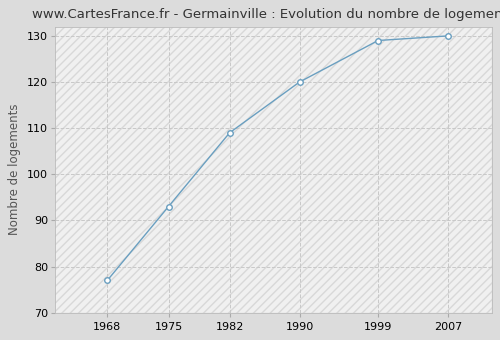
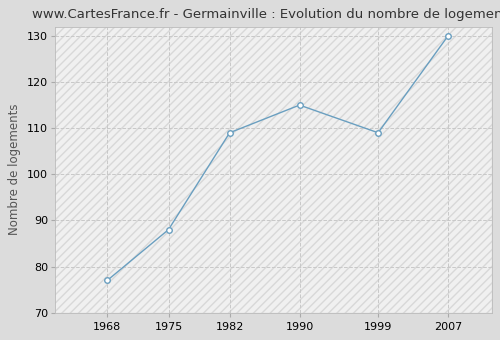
1975: 93 -> 88
1990: 120 -> 115
1999: 129 -> 109
